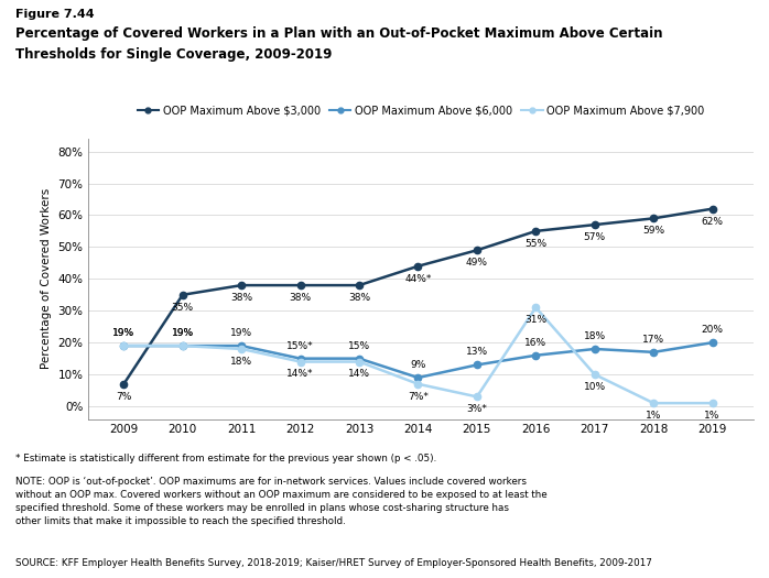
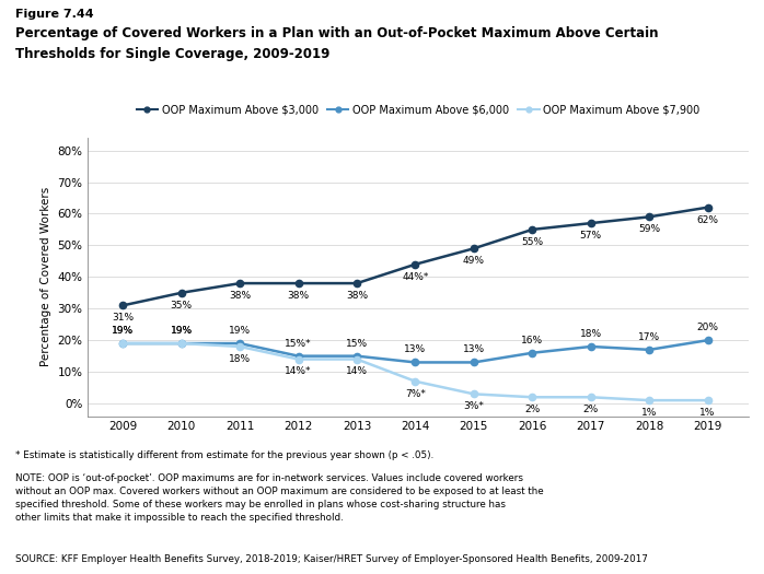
OOP Maximum Above $3,000/2009: 7% -> 31%
OOP Maximum Above $6,000/2014: 9% -> 13%
OOP Maximum Above $7,900/2016: 31% -> 2%
OOP Maximum Above $7,900/2017: 10% -> 2%
